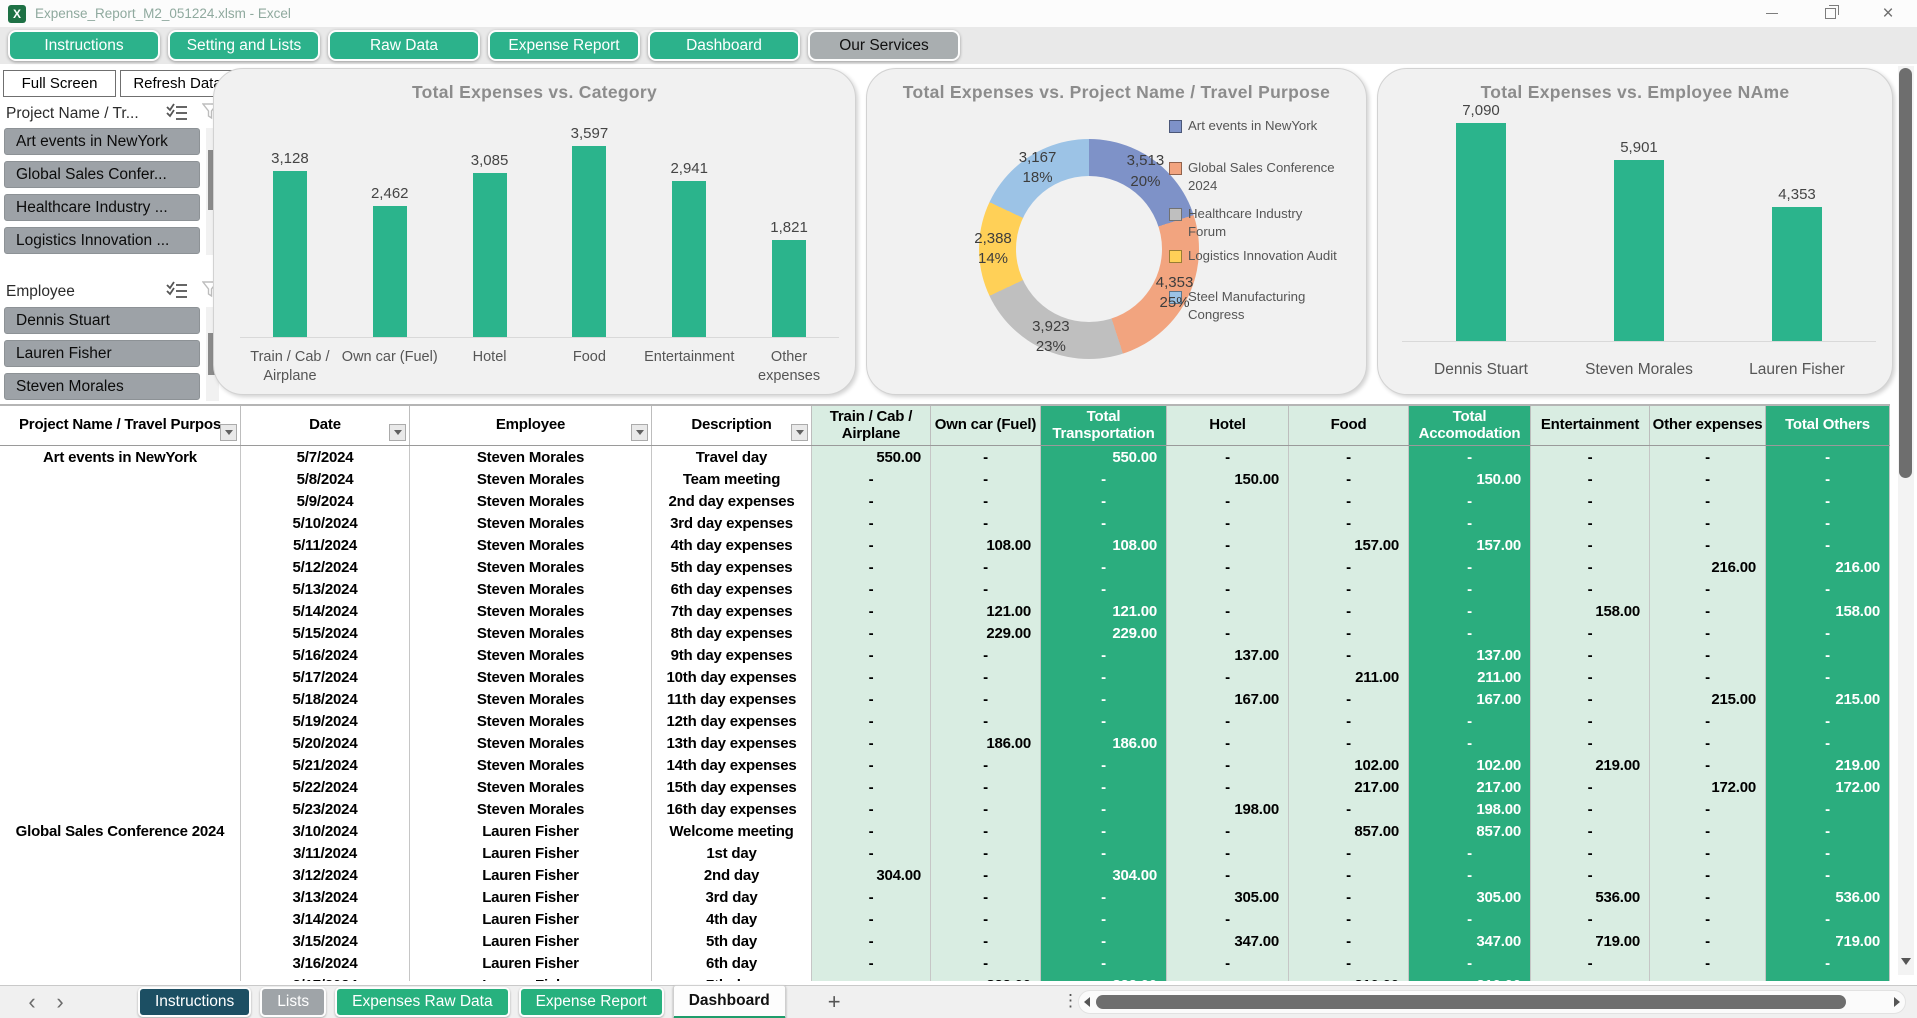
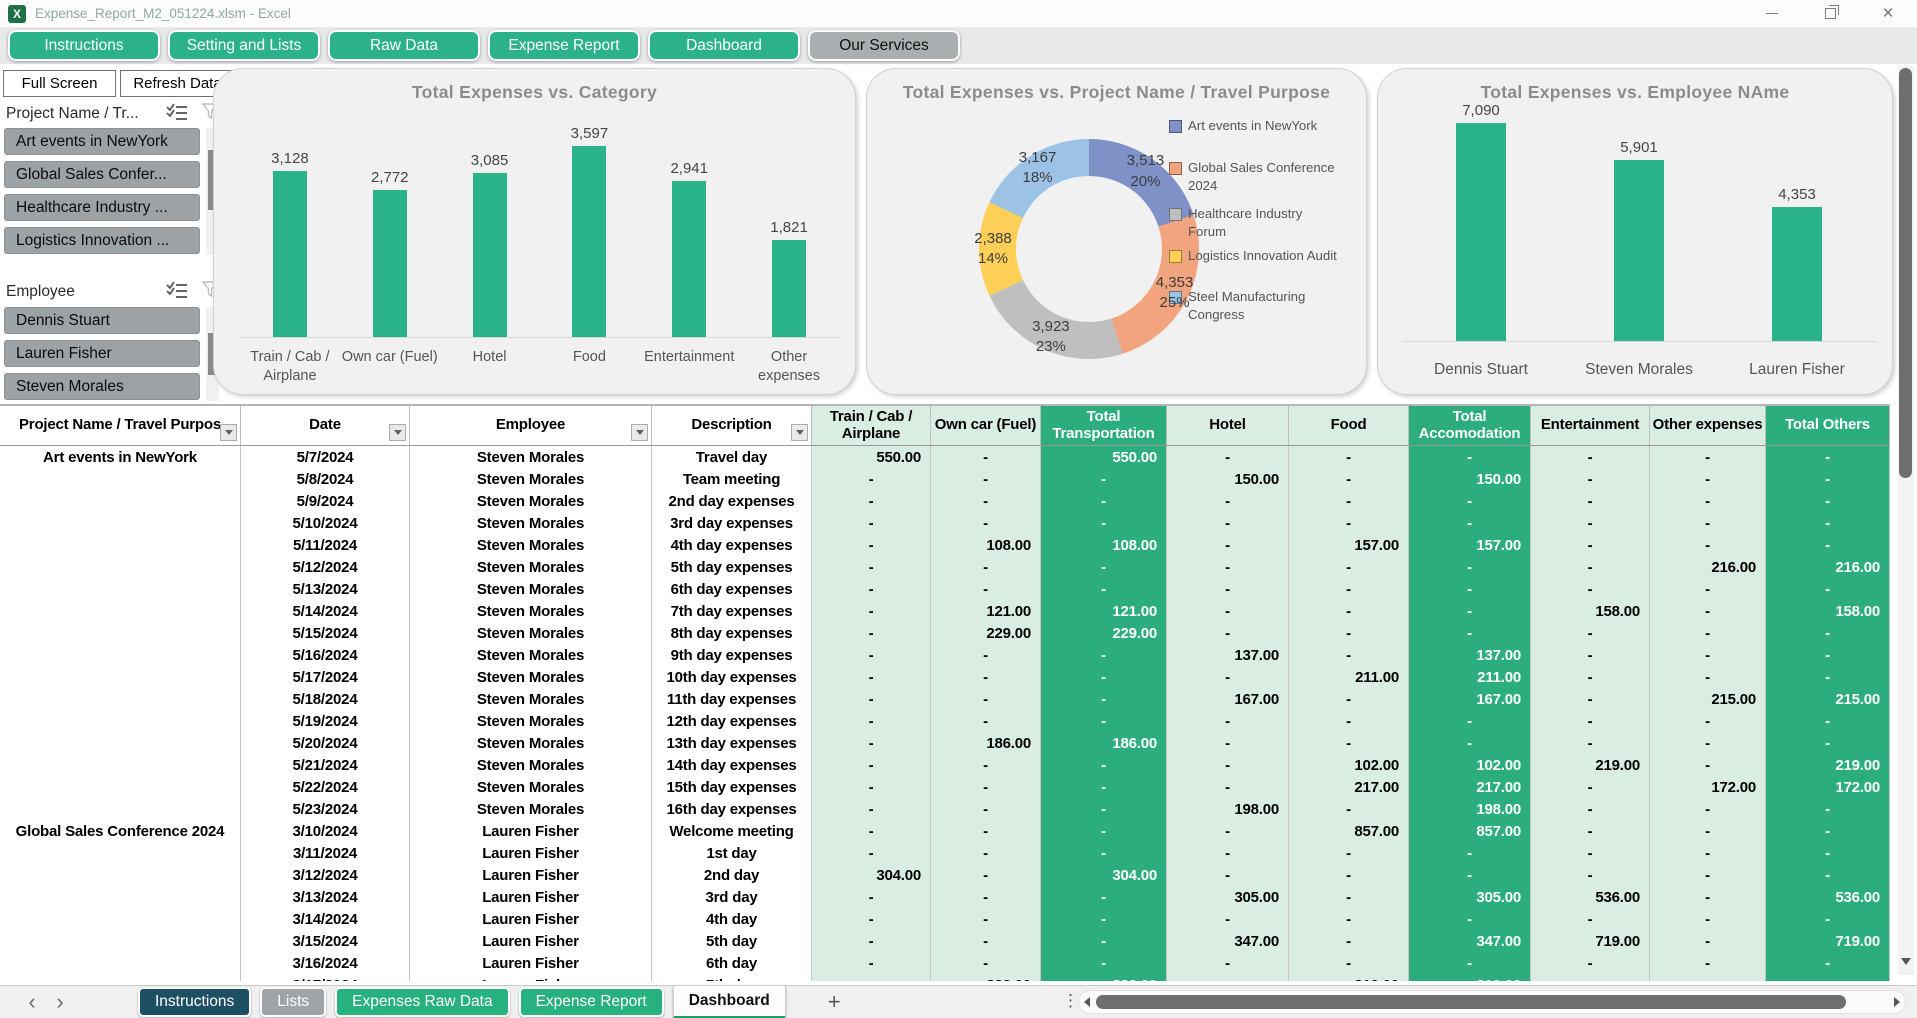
Total Expenses vs. Category/Own car (Fuel): 2,462 -> 2,772
